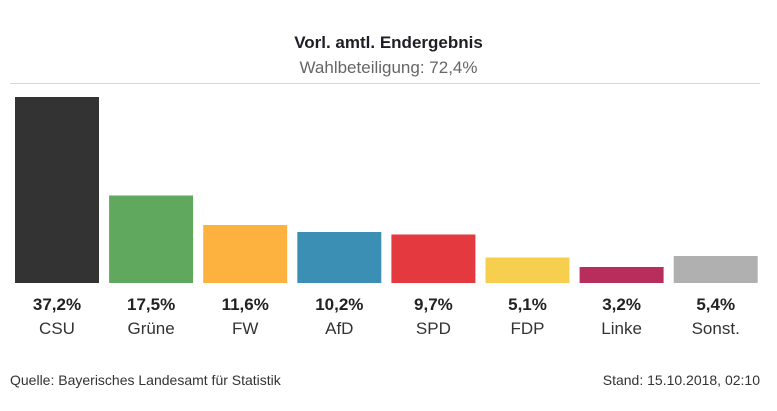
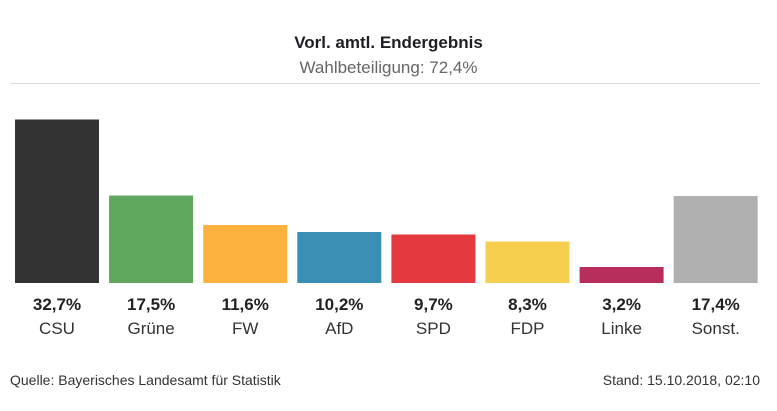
CSU: 37,2% -> 32,7%
FDP: 5,1% -> 8,3%
Sonst.: 5,4% -> 17,4%
